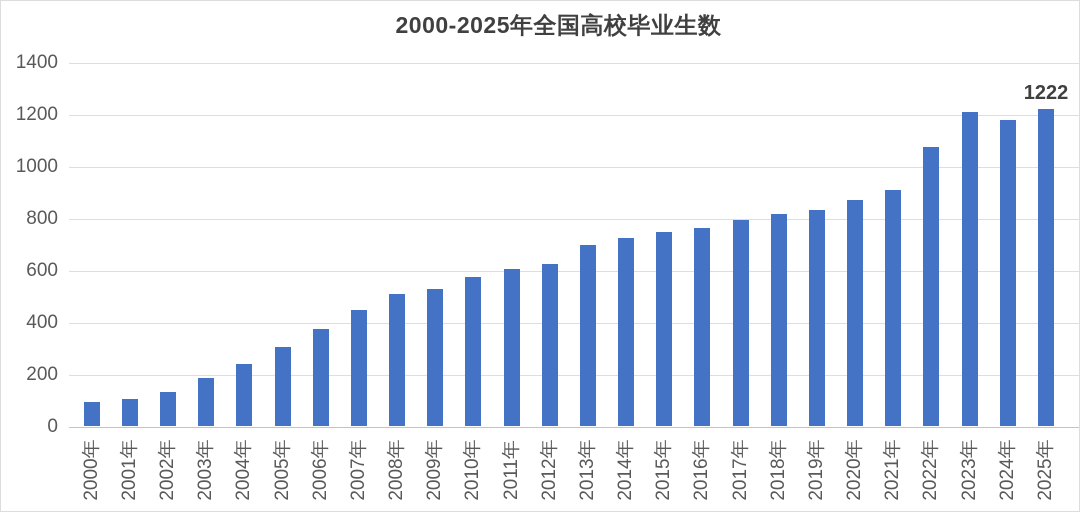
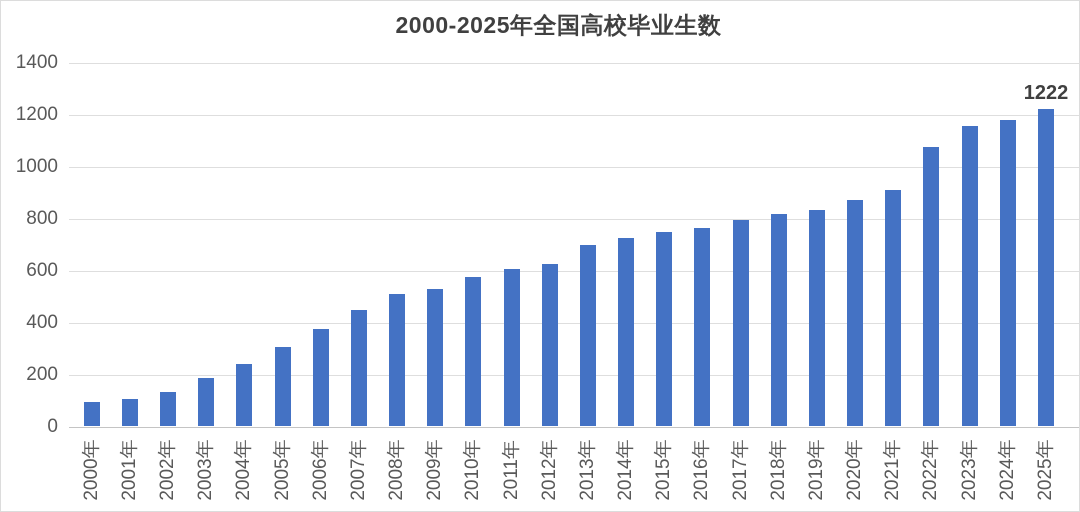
2023年: 1210 -> 1160
